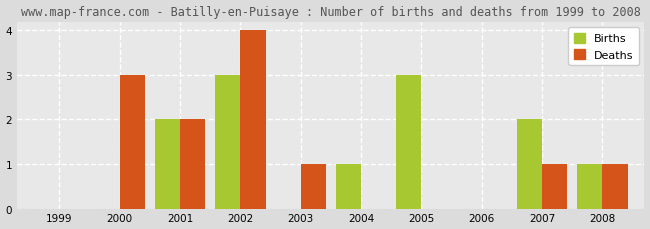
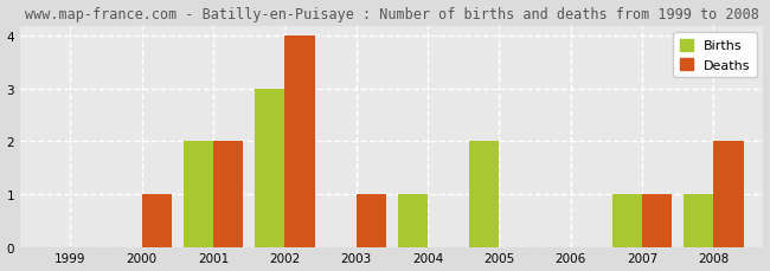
Deaths/2000: 3 -> 1
Births/2005: 3 -> 2
Births/2007: 2 -> 1
Deaths/2008: 1 -> 2
